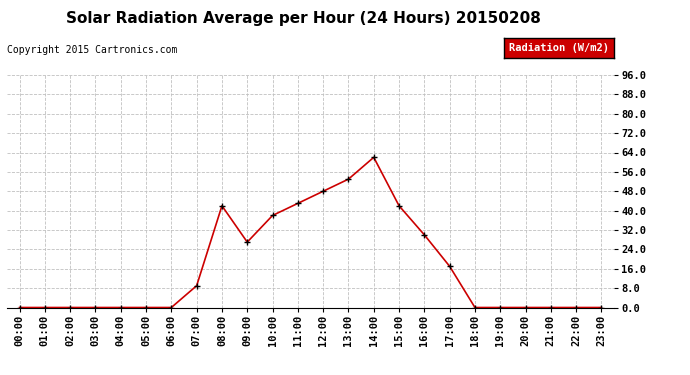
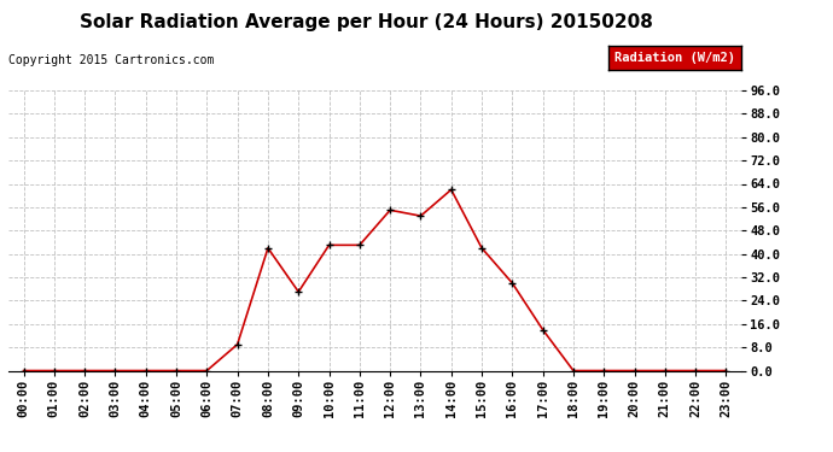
10:00: 38 -> 43
12:00: 48 -> 55
17:00: 17 -> 14
